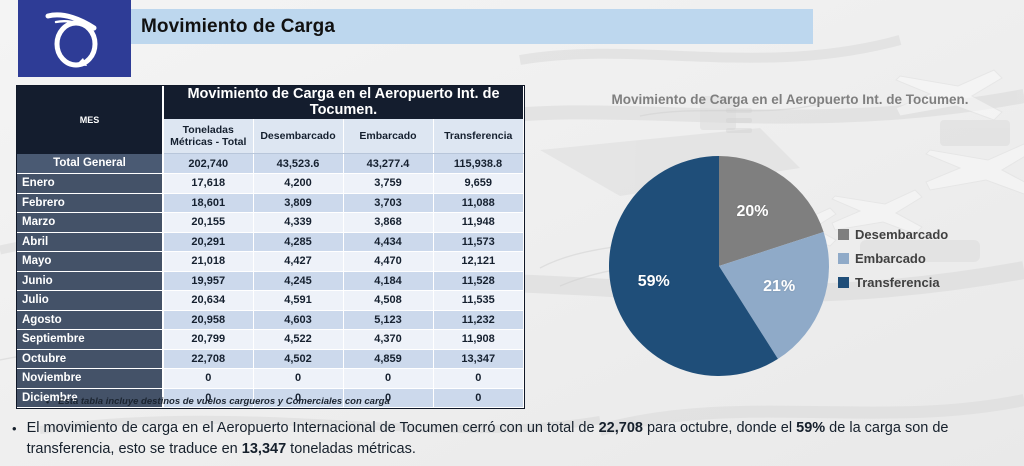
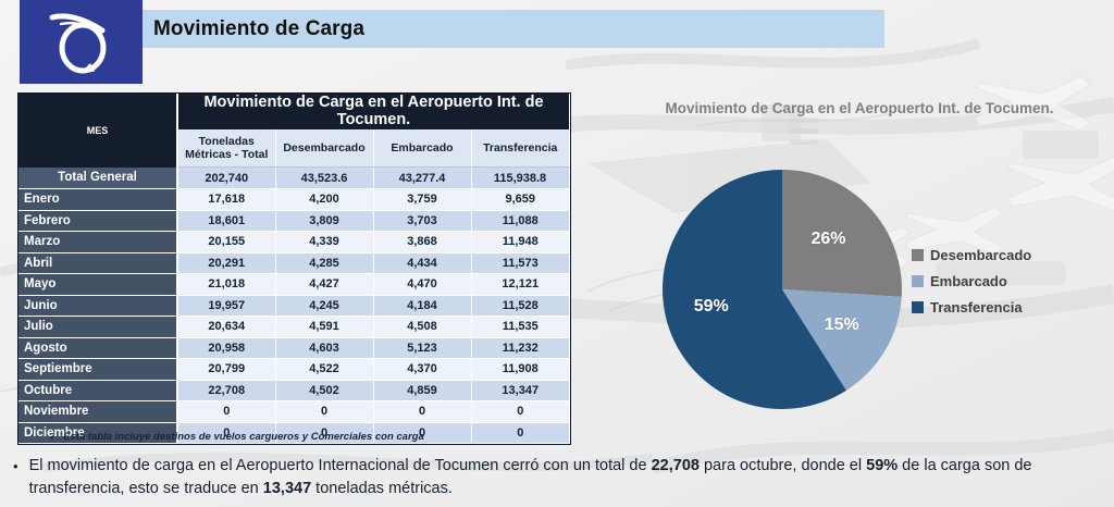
Desembarcado: 20% -> 26%
Embarcado: 21% -> 15%
